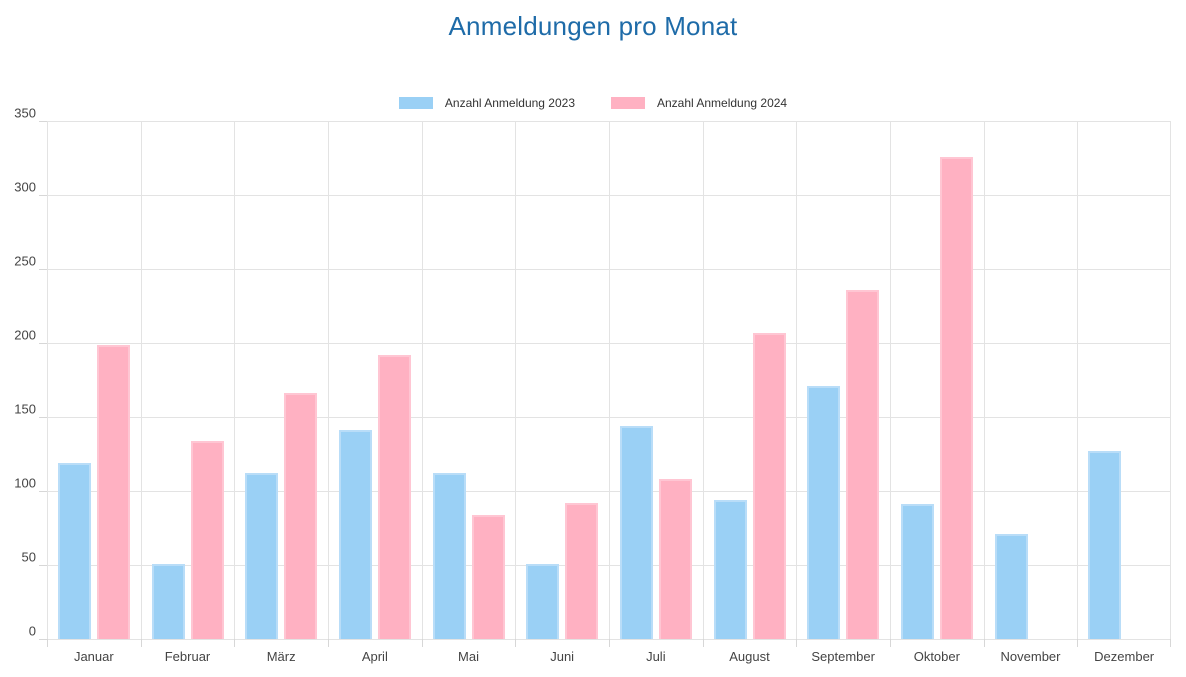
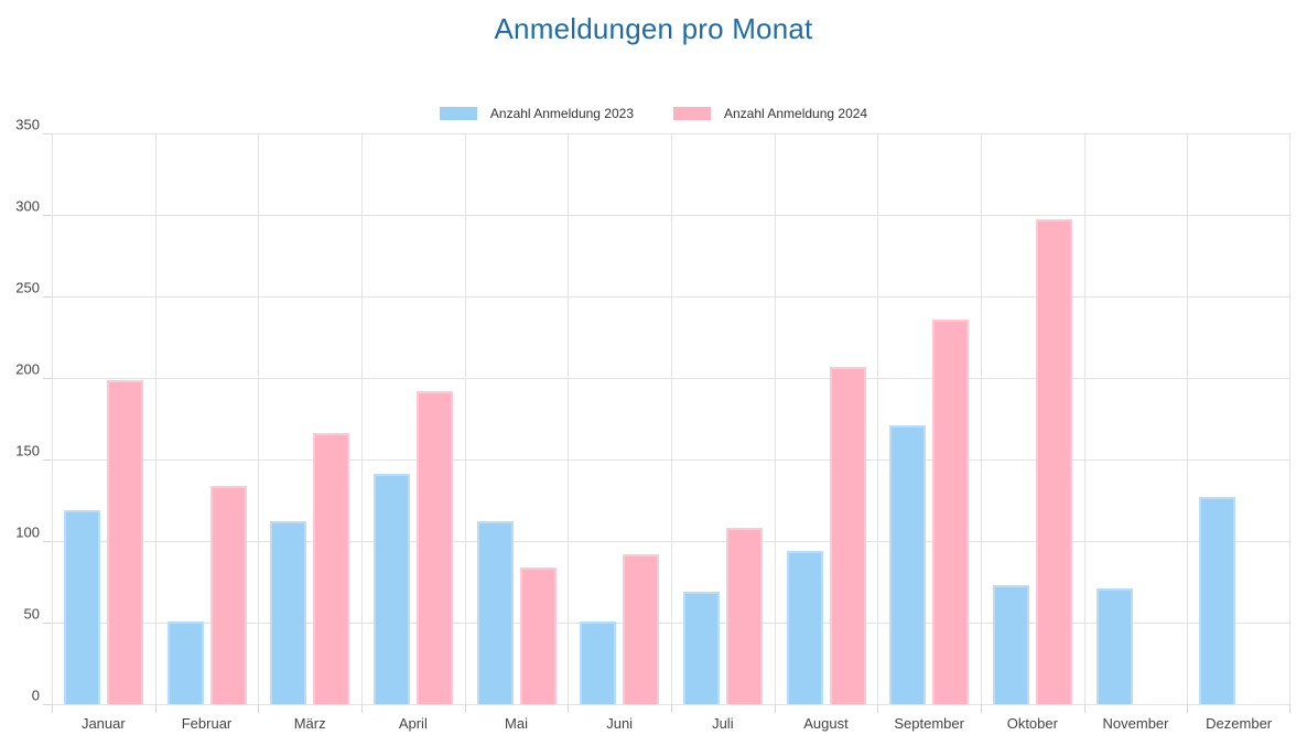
Anzahl Anmeldung 2023/Juli: 144 -> 69
Anzahl Anmeldung 2023/Oktober: 91 -> 73
Anzahl Anmeldung 2024/Oktober: 326 -> 297
